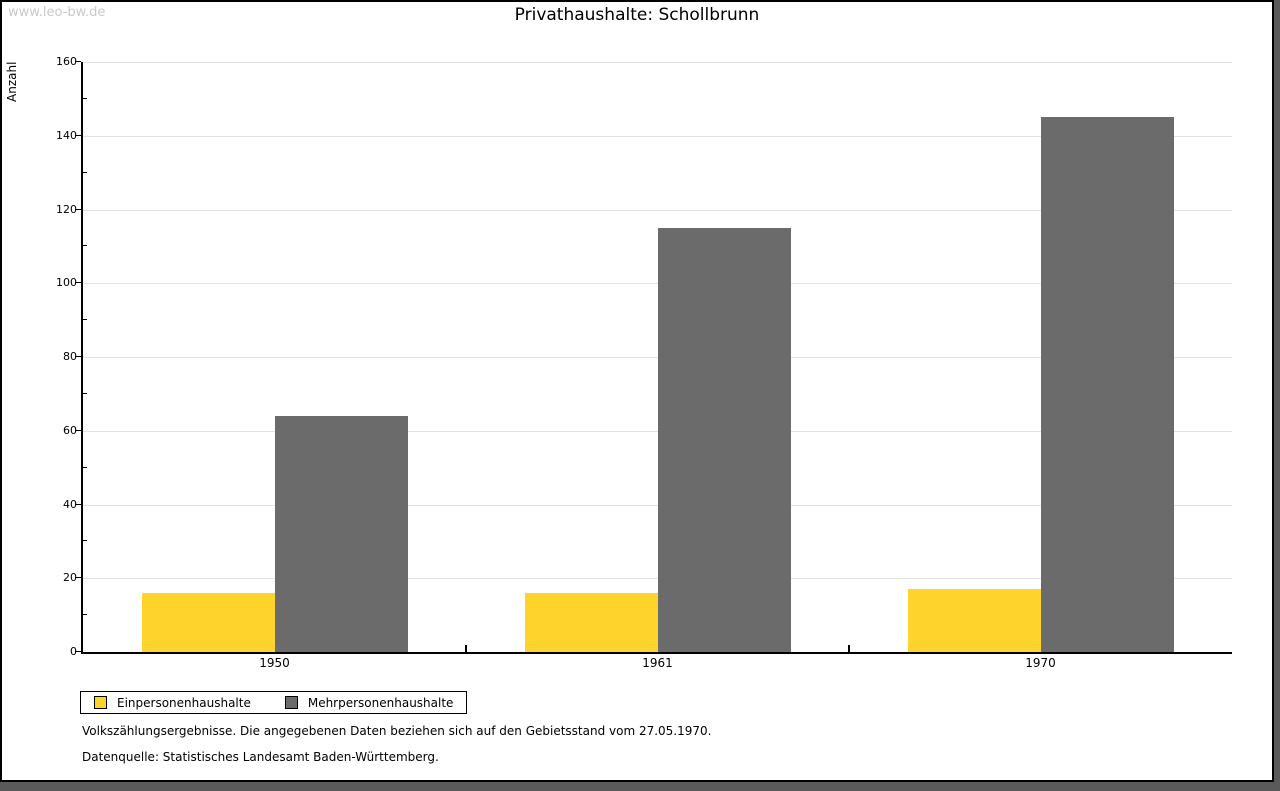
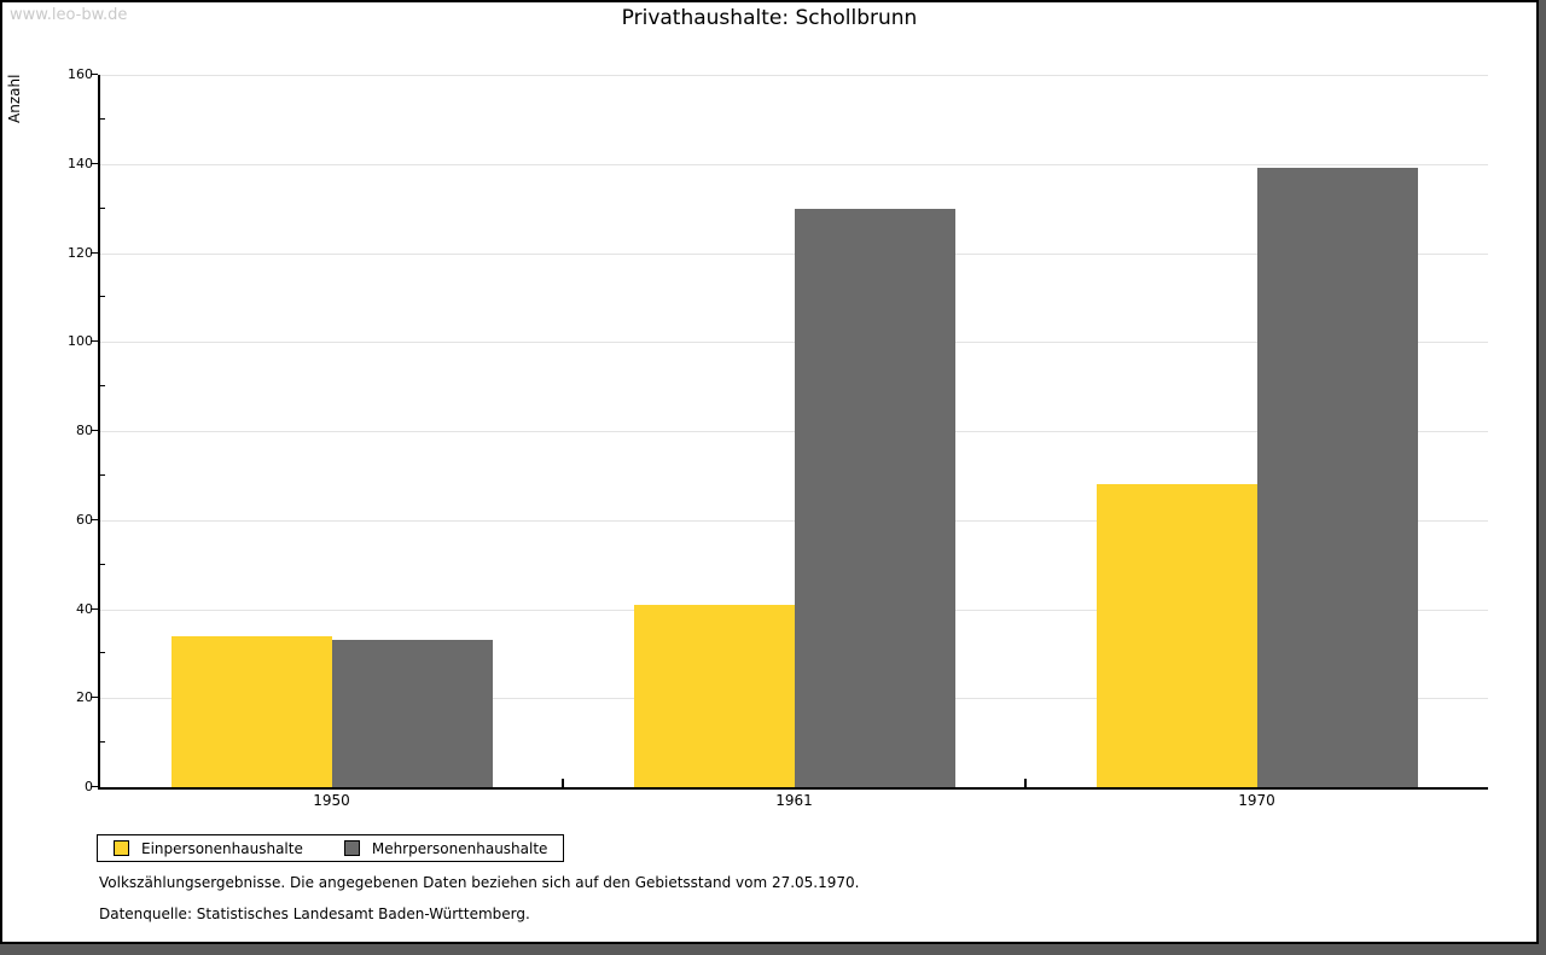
Einpersonenhaushalte/1950: 16 -> 34
Mehrpersonenhaushalte/1950: 64 -> 33
Einpersonenhaushalte/1961: 16 -> 41
Mehrpersonenhaushalte/1961: 115 -> 130
Einpersonenhaushalte/1970: 17 -> 68
Mehrpersonenhaushalte/1970: 145 -> 139
